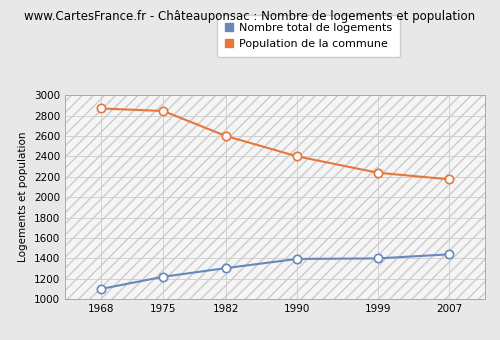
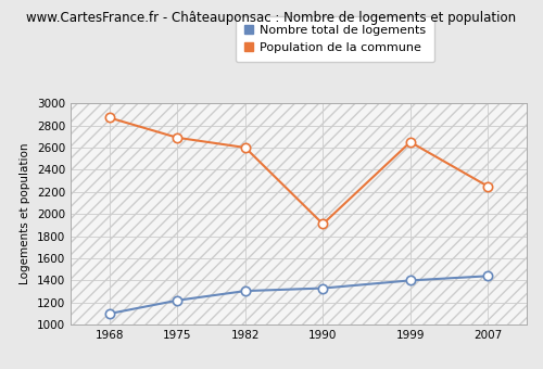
Population de la commune/1975: 2840 -> 2690
Nombre total de logements/1990: 1400 -> 1330
Population de la commune/1990: 2400 -> 1910
Population de la commune/1999: 2240 -> 2650
Population de la commune/2007: 2180 -> 2250
